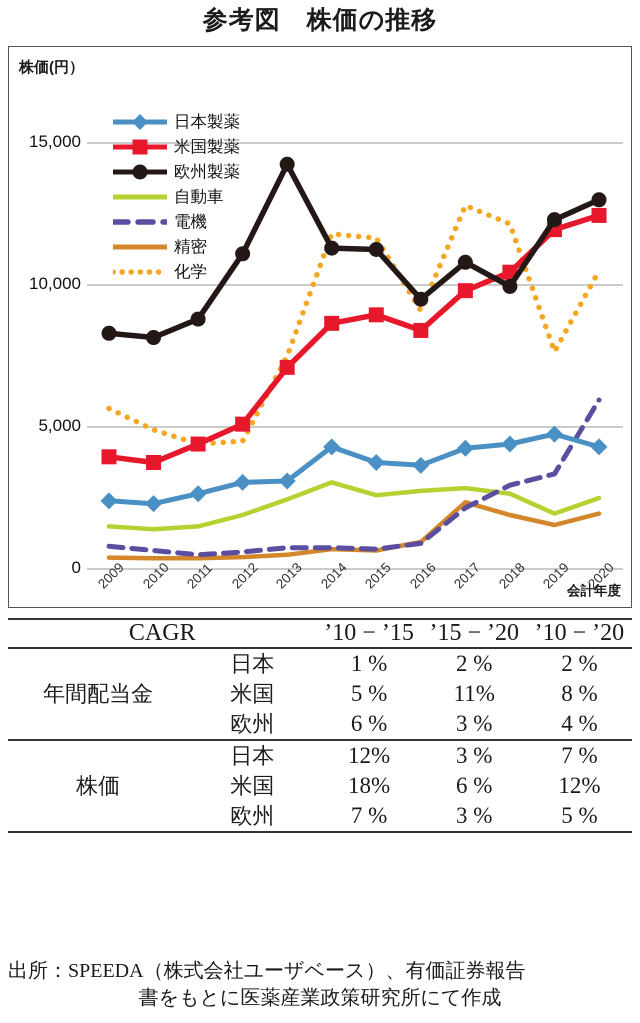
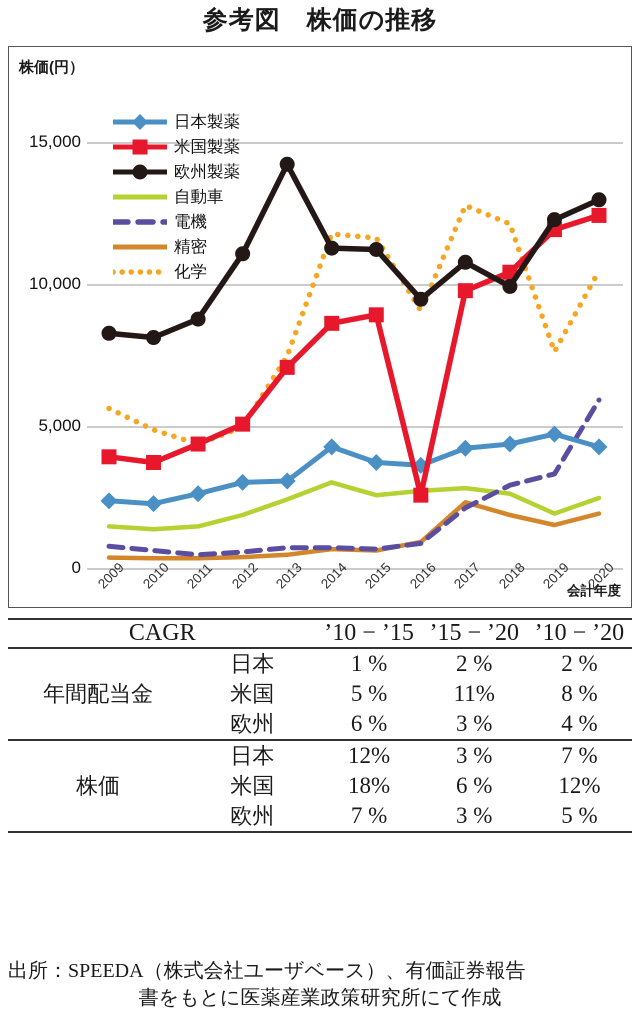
化学/2012: 4500 -> 5000
米国製薬/2016: 8400 -> 2600
